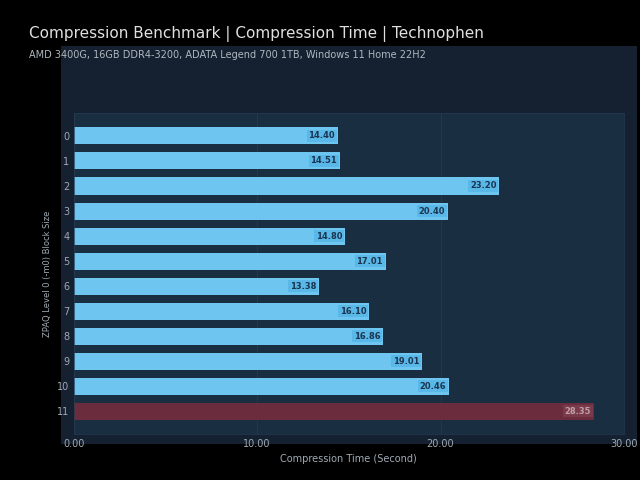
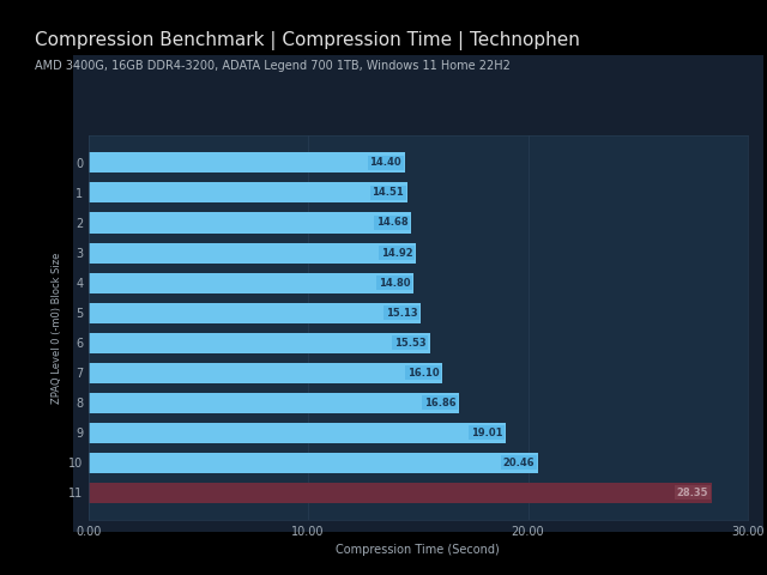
2: 23.20 -> 14.68
3: 20.40 -> 14.92
5: 17.01 -> 15.13
6: 13.38 -> 15.53
